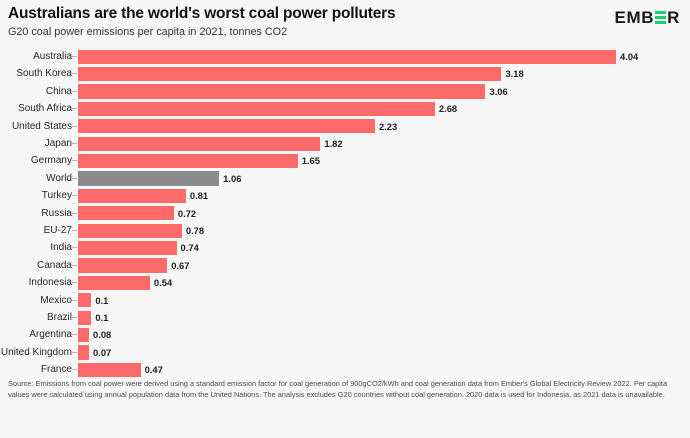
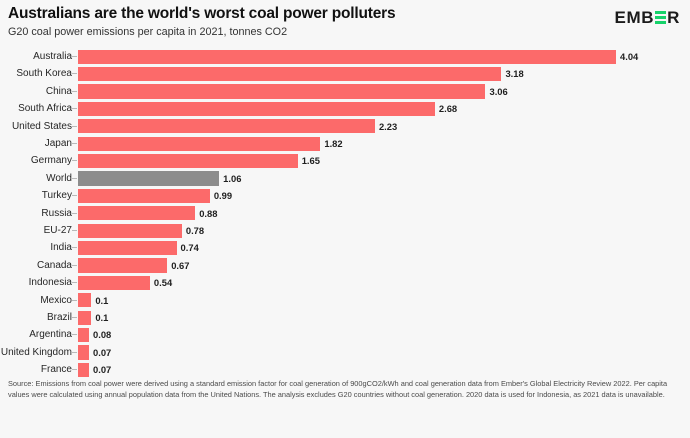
Turkey: 0.81 -> 0.99
Russia: 0.72 -> 0.88
France: 0.47 -> 0.07
